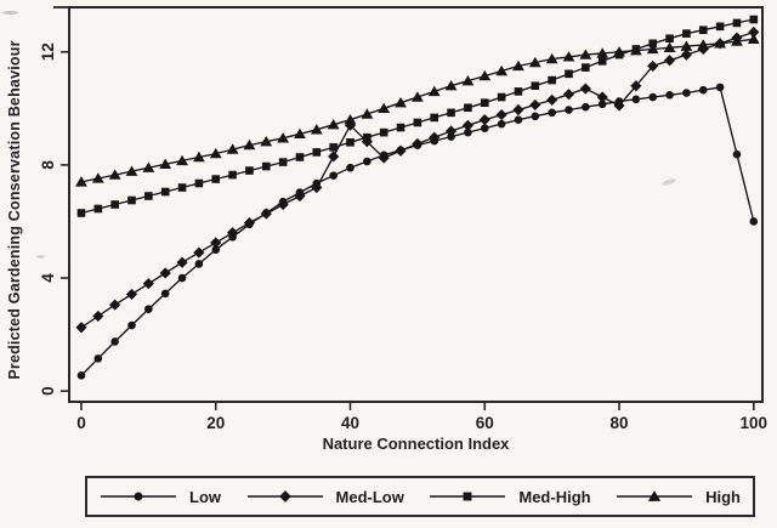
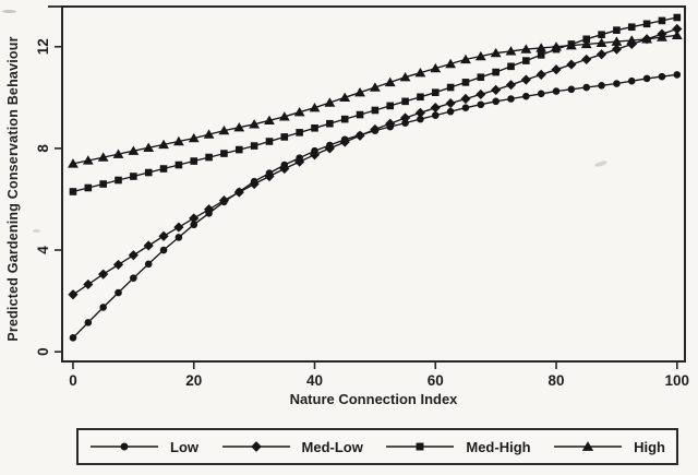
Med-Low/40: 9.4 -> 7.8
Med-Low/80: 10.1 -> 11.1
Low/100: 6.0 -> 10.9
